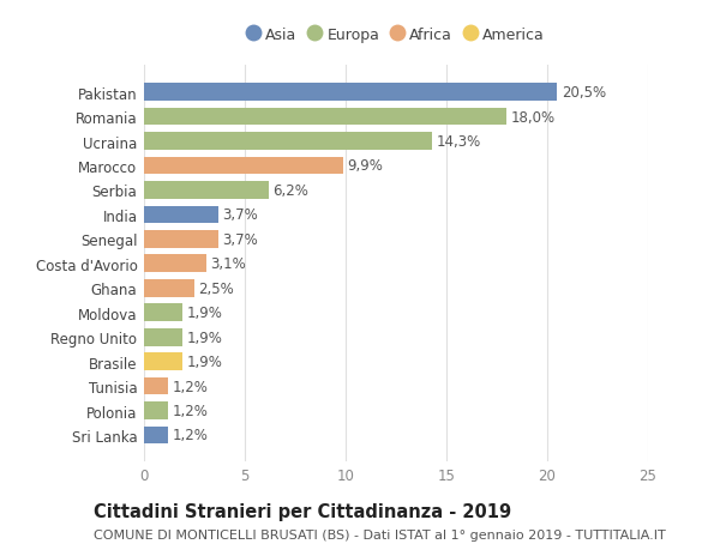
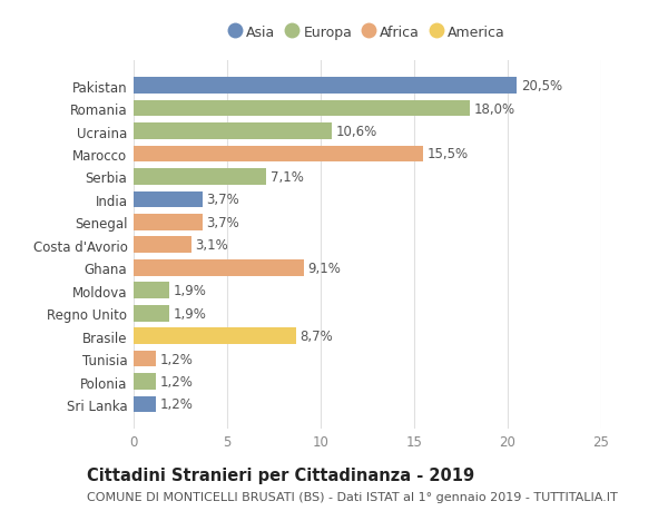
Ucraina: 14,3% -> 10,6%
Marocco: 9,9% -> 15,5%
Serbia: 6,2% -> 7,1%
Ghana: 2,5% -> 9,1%
Brasile: 1,9% -> 8,7%
